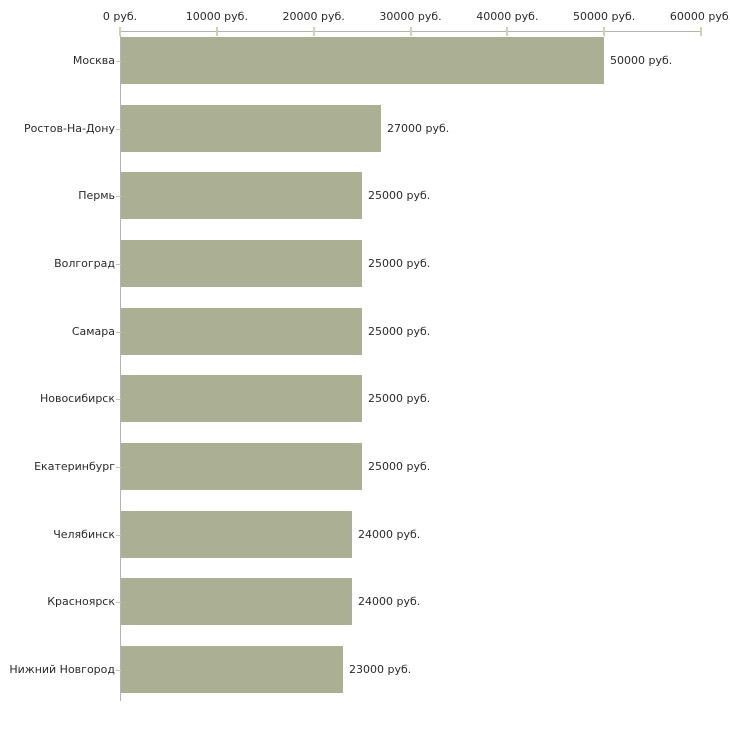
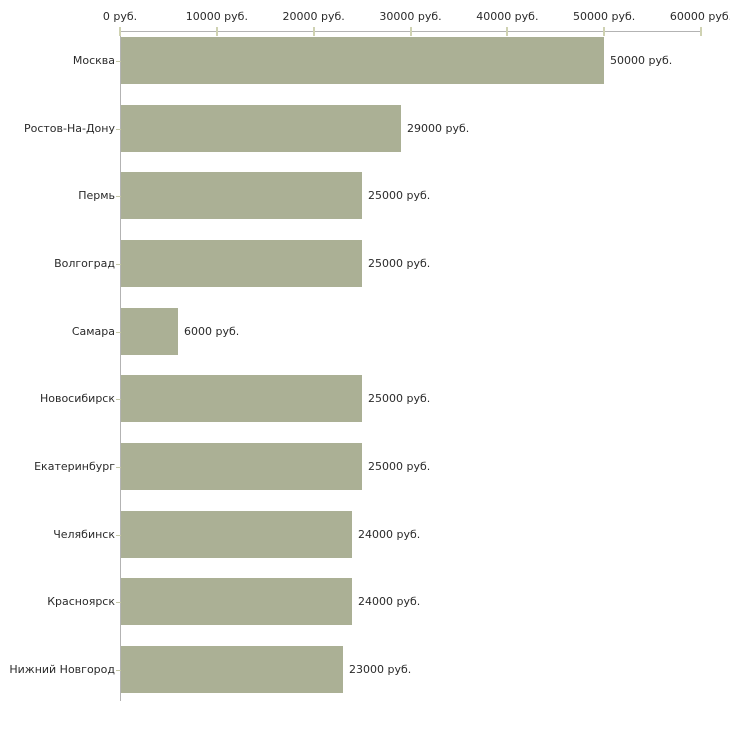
Ростов-На-Дону: 27000 -> 29000
Самара: 25000 -> 6000
